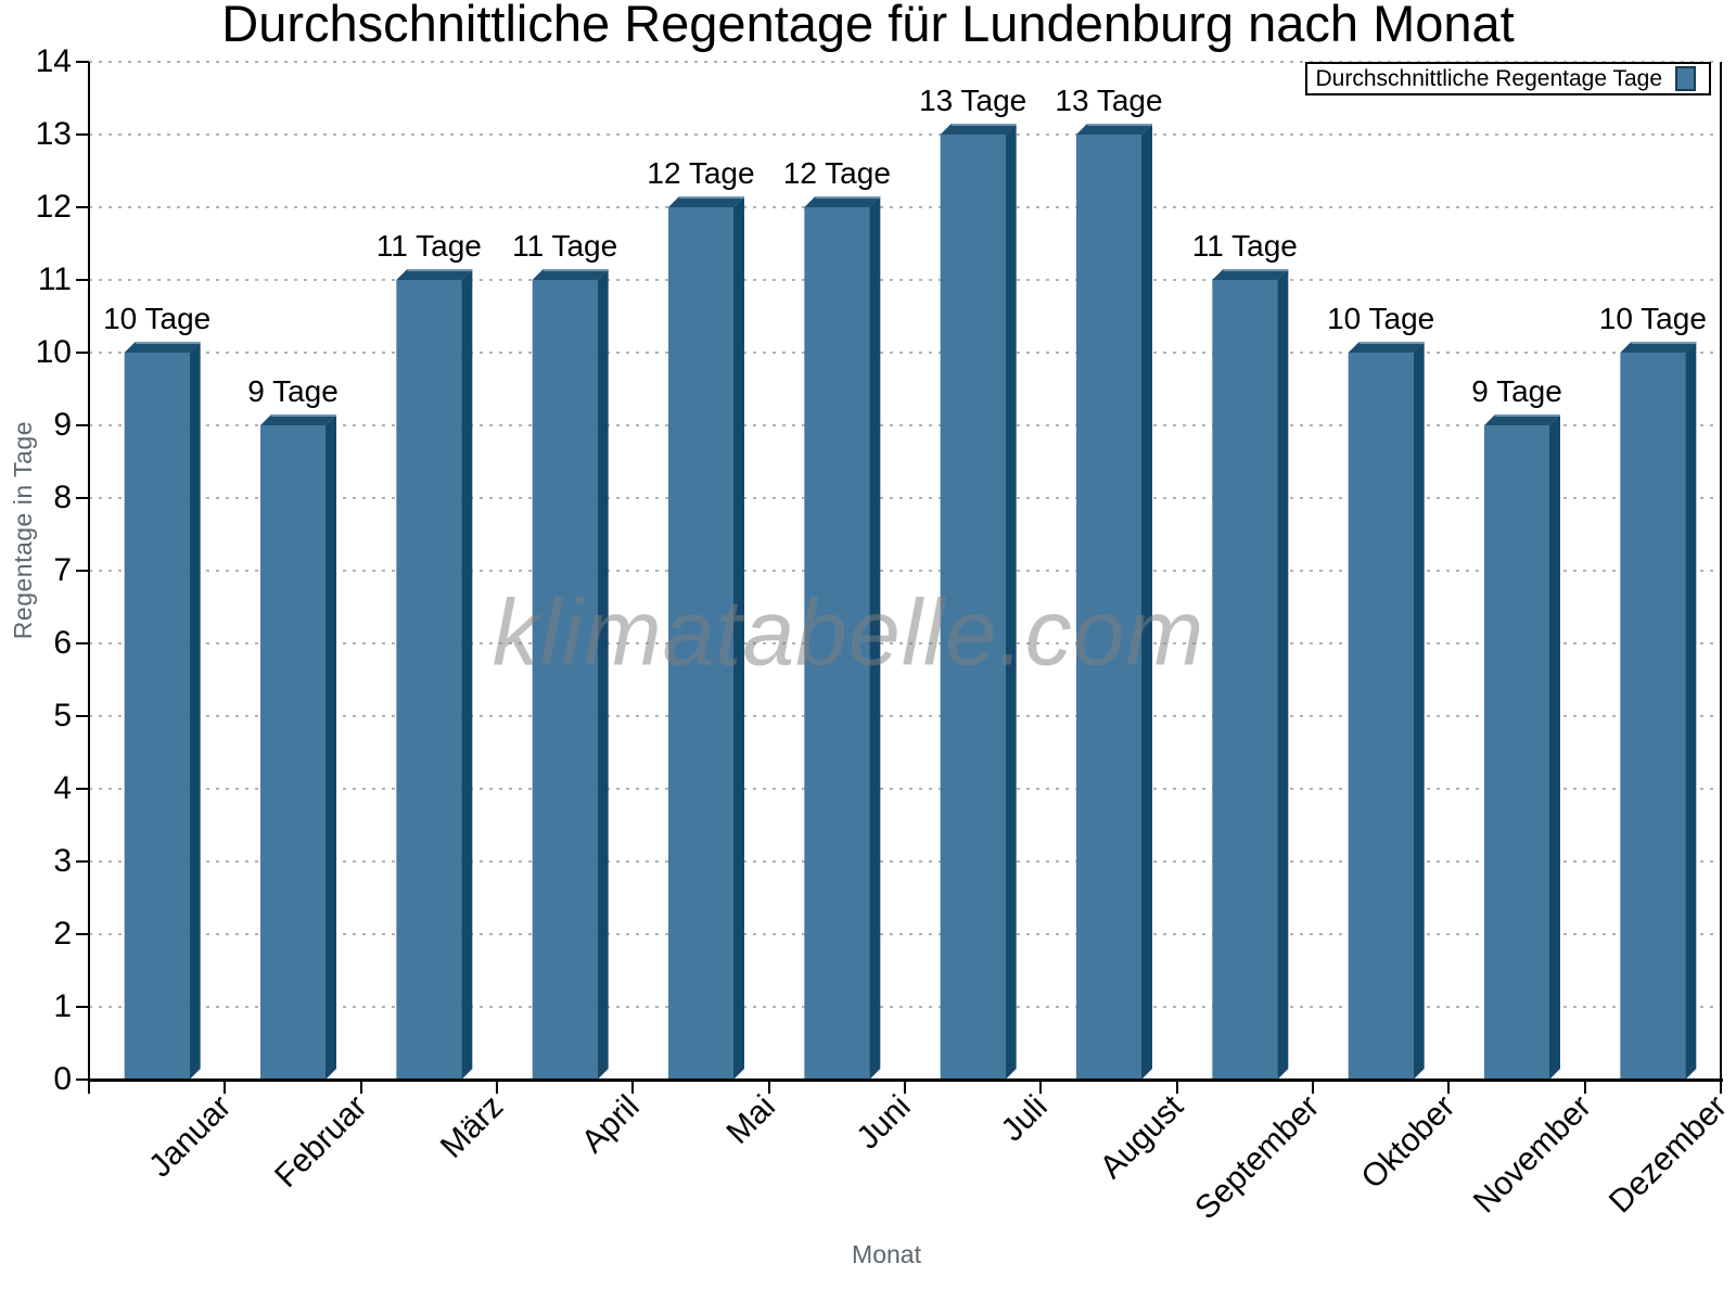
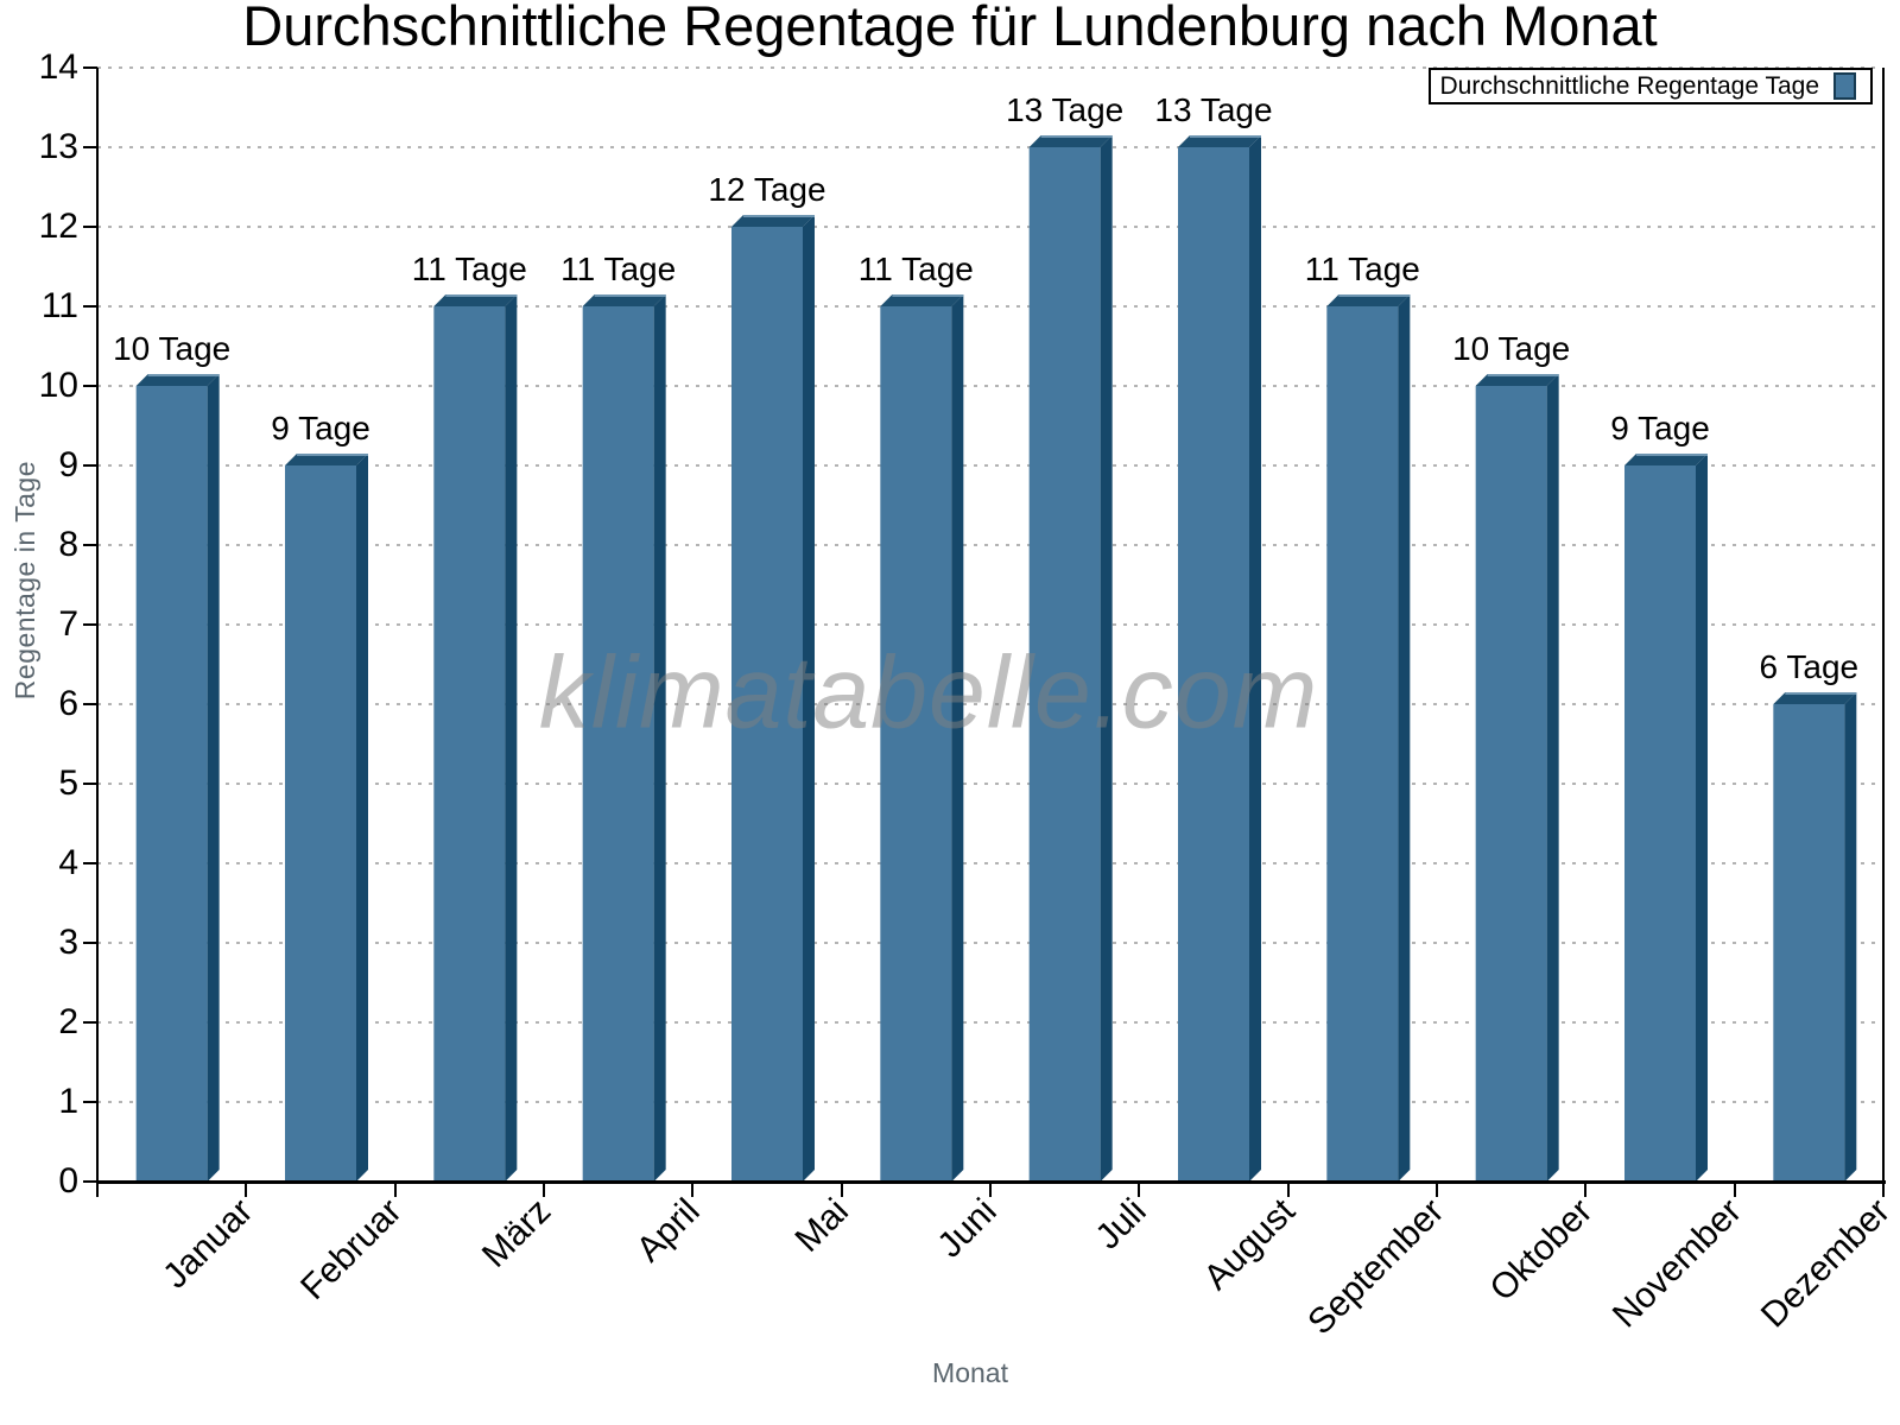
Juni: 12 -> 11
Dezember: 10 -> 6
